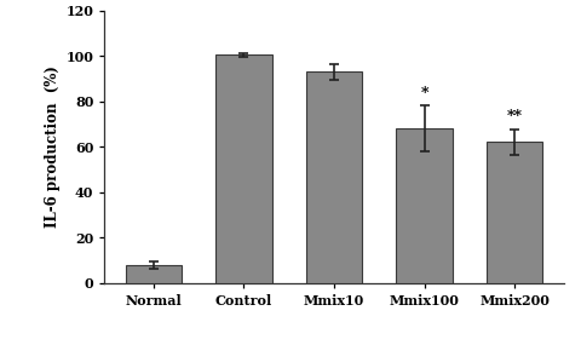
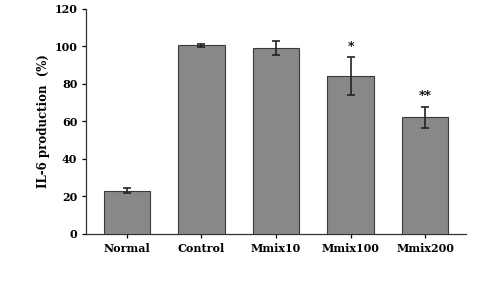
Normal: 8 -> 23
Mmix10: 93 -> 99
Mmix100: 68 -> 84
